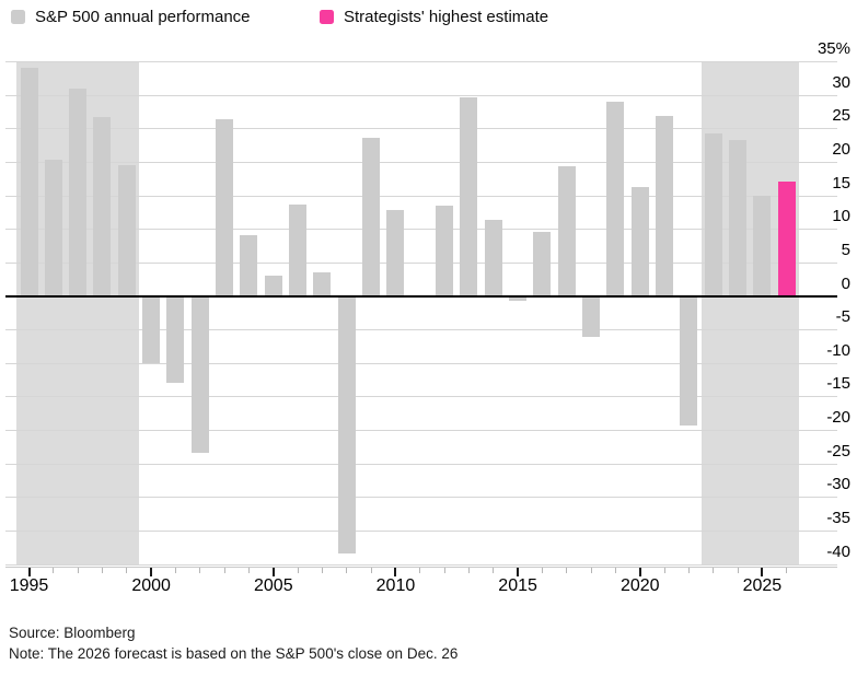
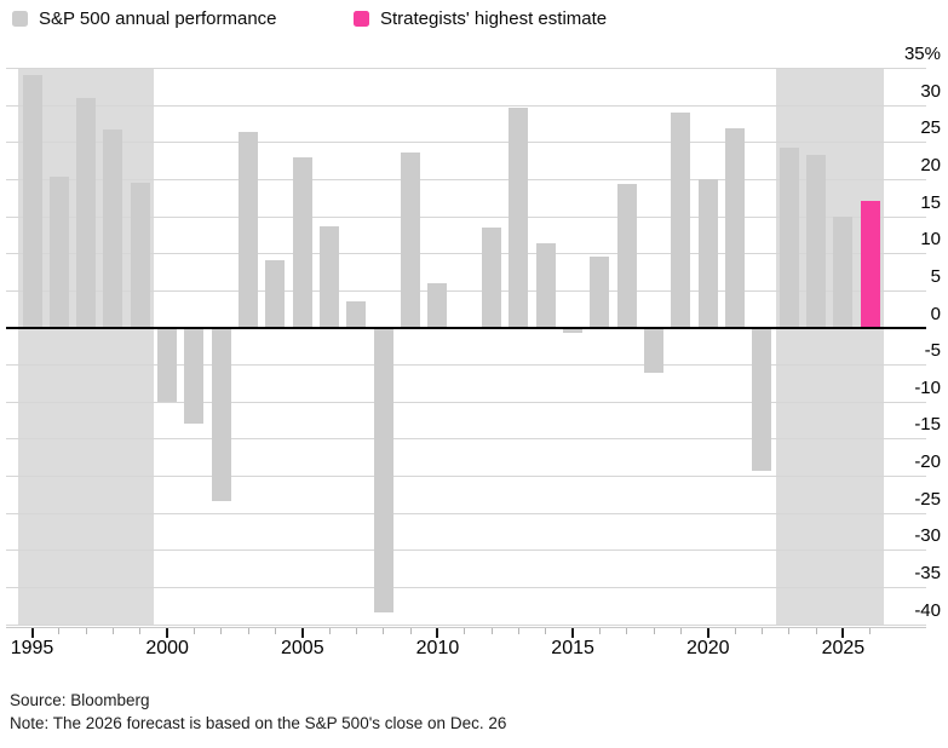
2005: 3% -> 23%
2010: 13% -> 6%
2020: 16% -> 20%
